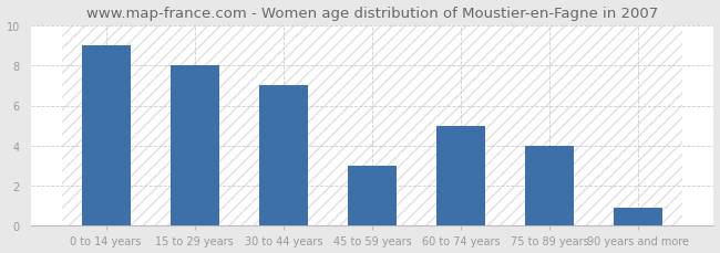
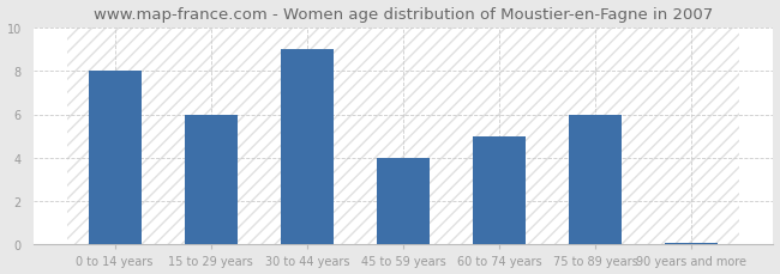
0 to 14 years: 9.0 -> 8.0
15 to 29 years: 8.0 -> 6.0
30 to 44 years: 7.0 -> 9.0
45 to 59 years: 3.0 -> 4.0
75 to 89 years: 4.0 -> 6.0
90 years and more: 0.9 -> 0.1
